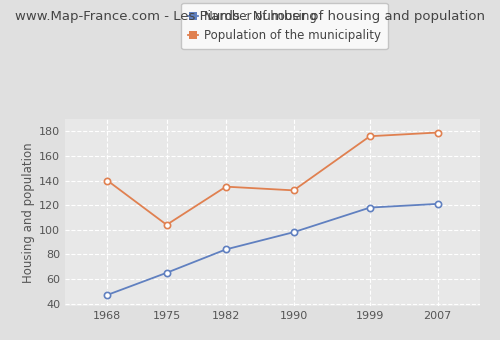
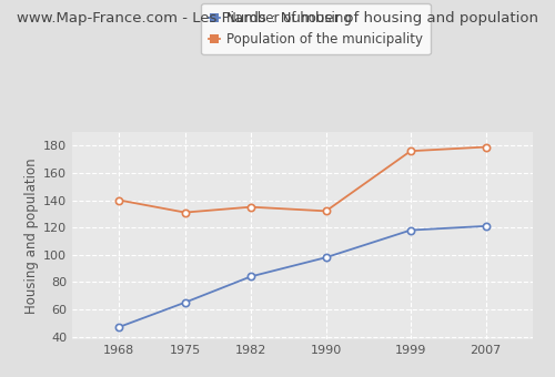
Population of the municipality/1975: 104 -> 131
